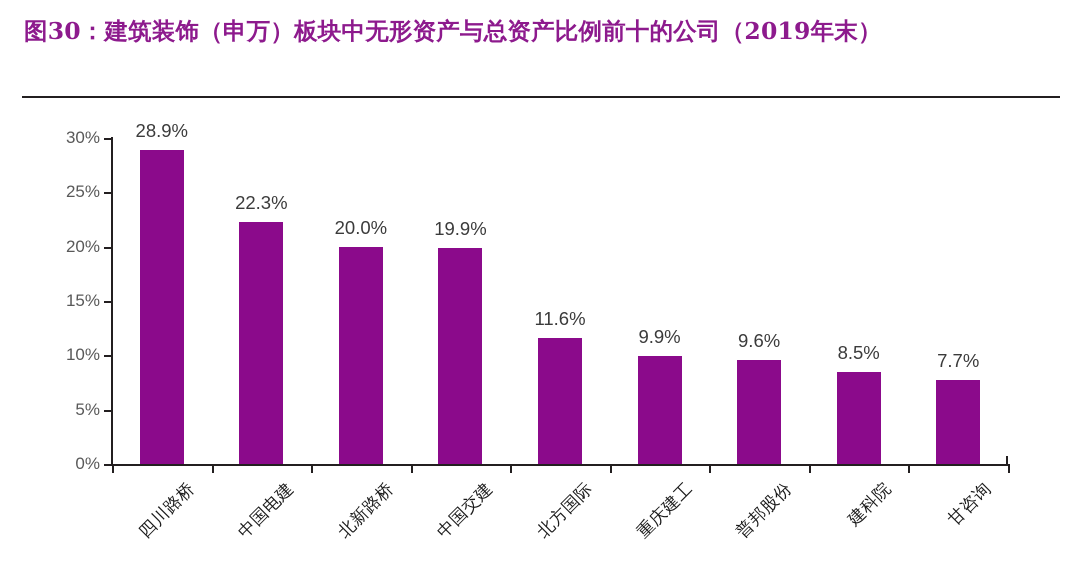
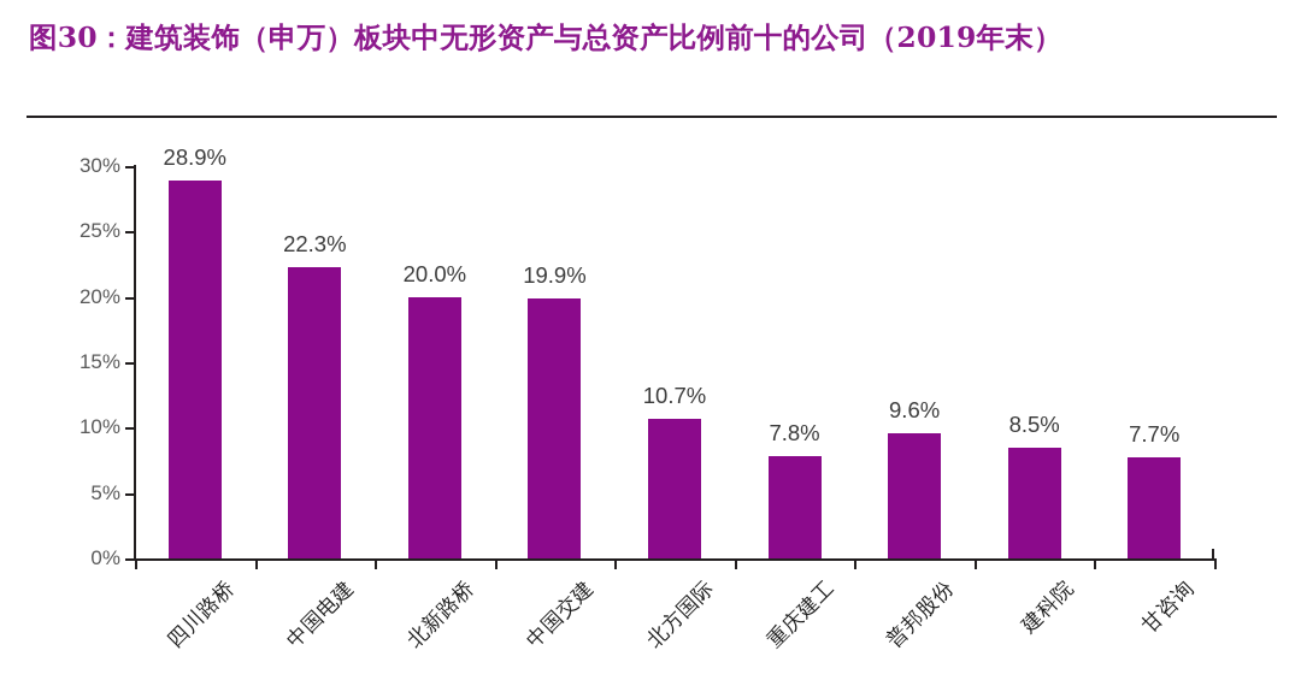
北方国际: 11.6% -> 10.7%
重庆建工: 9.9% -> 7.8%
